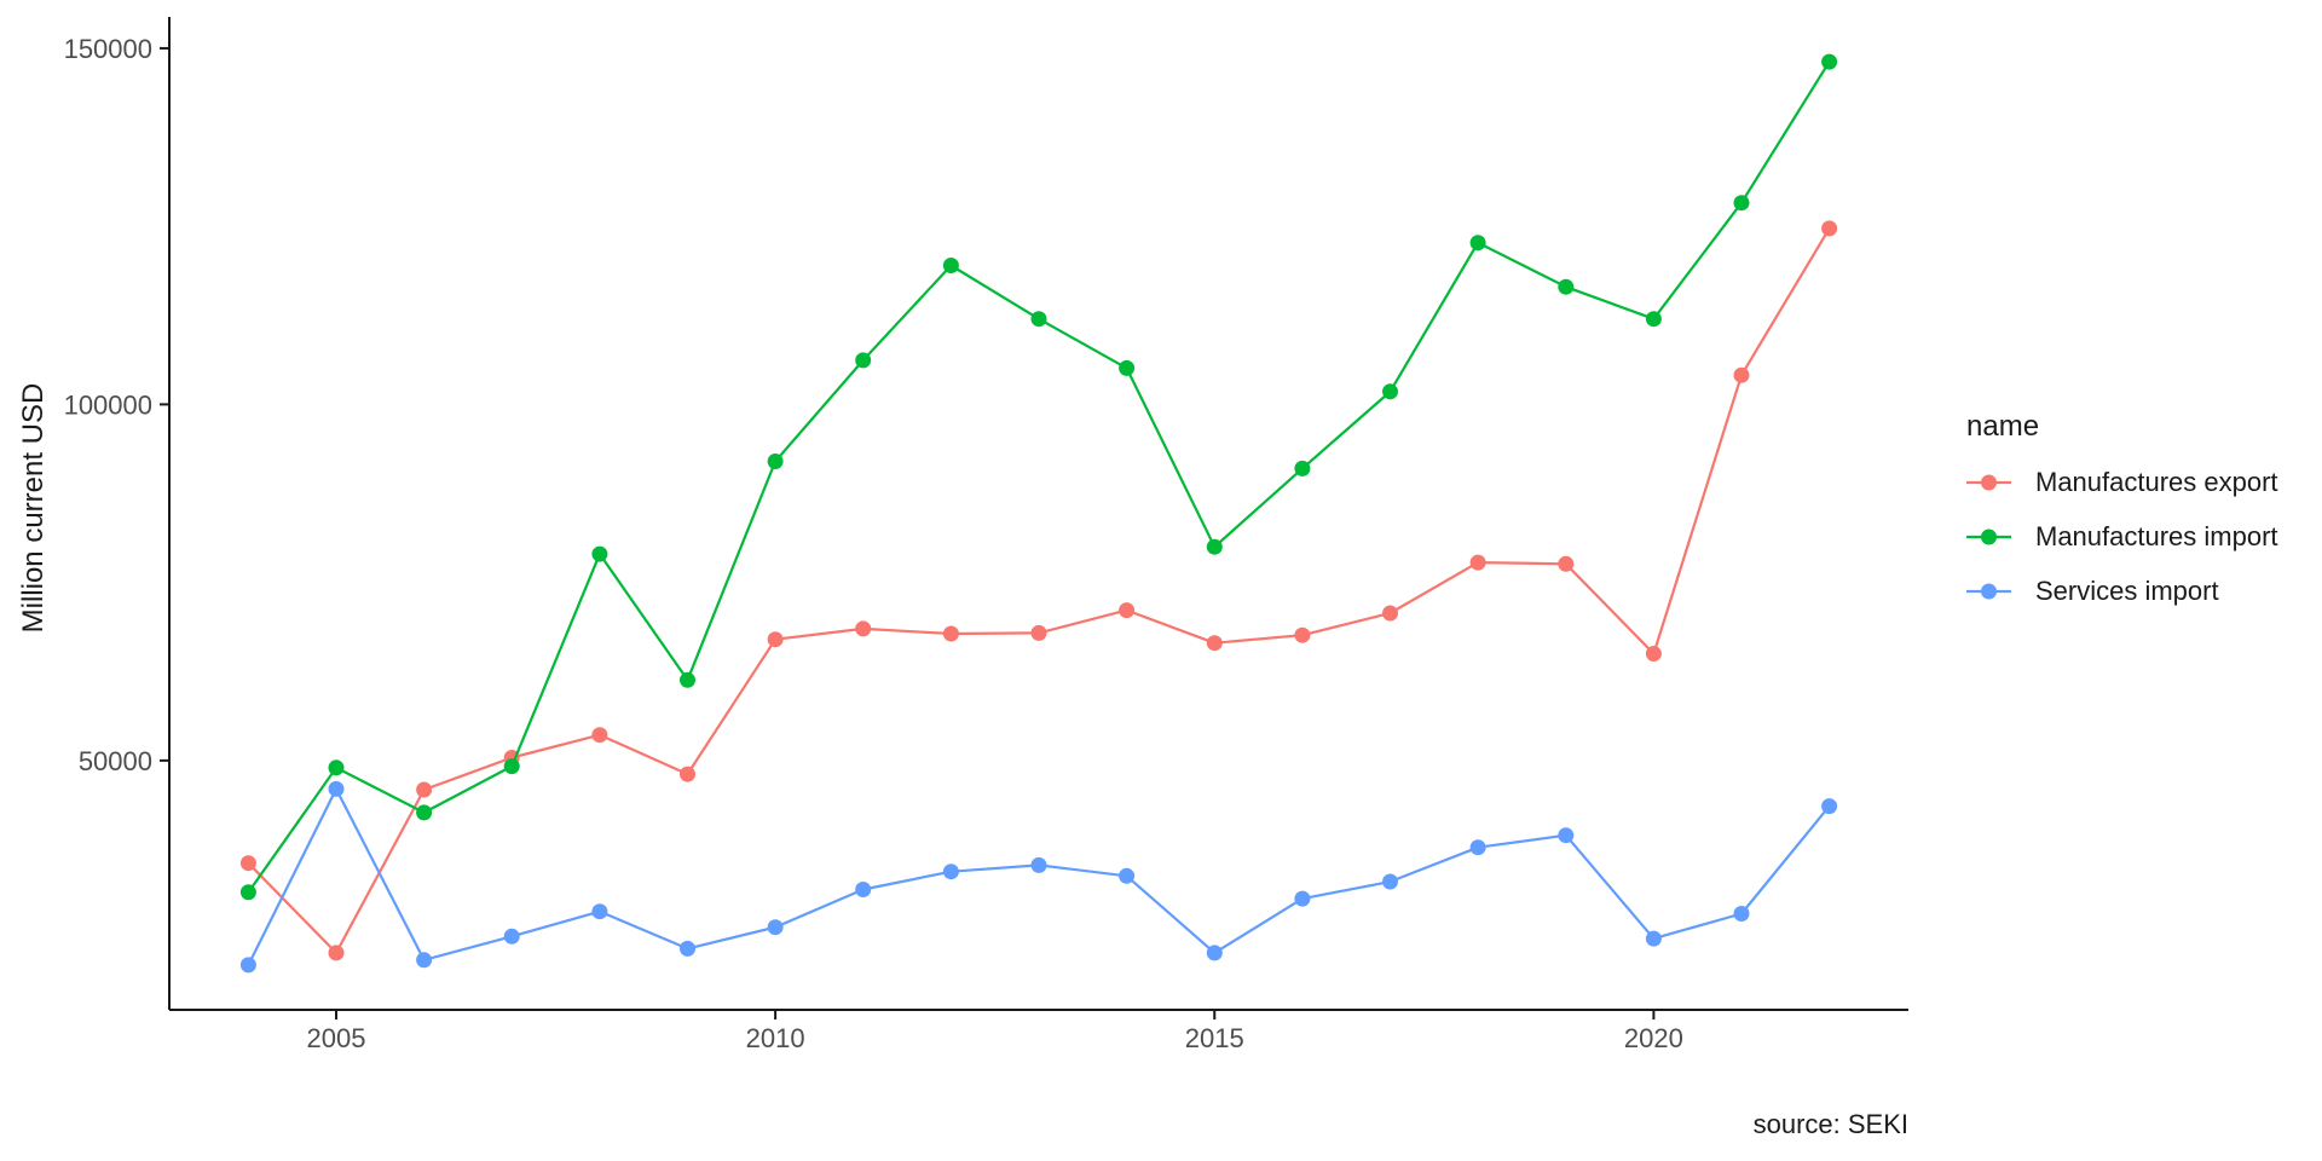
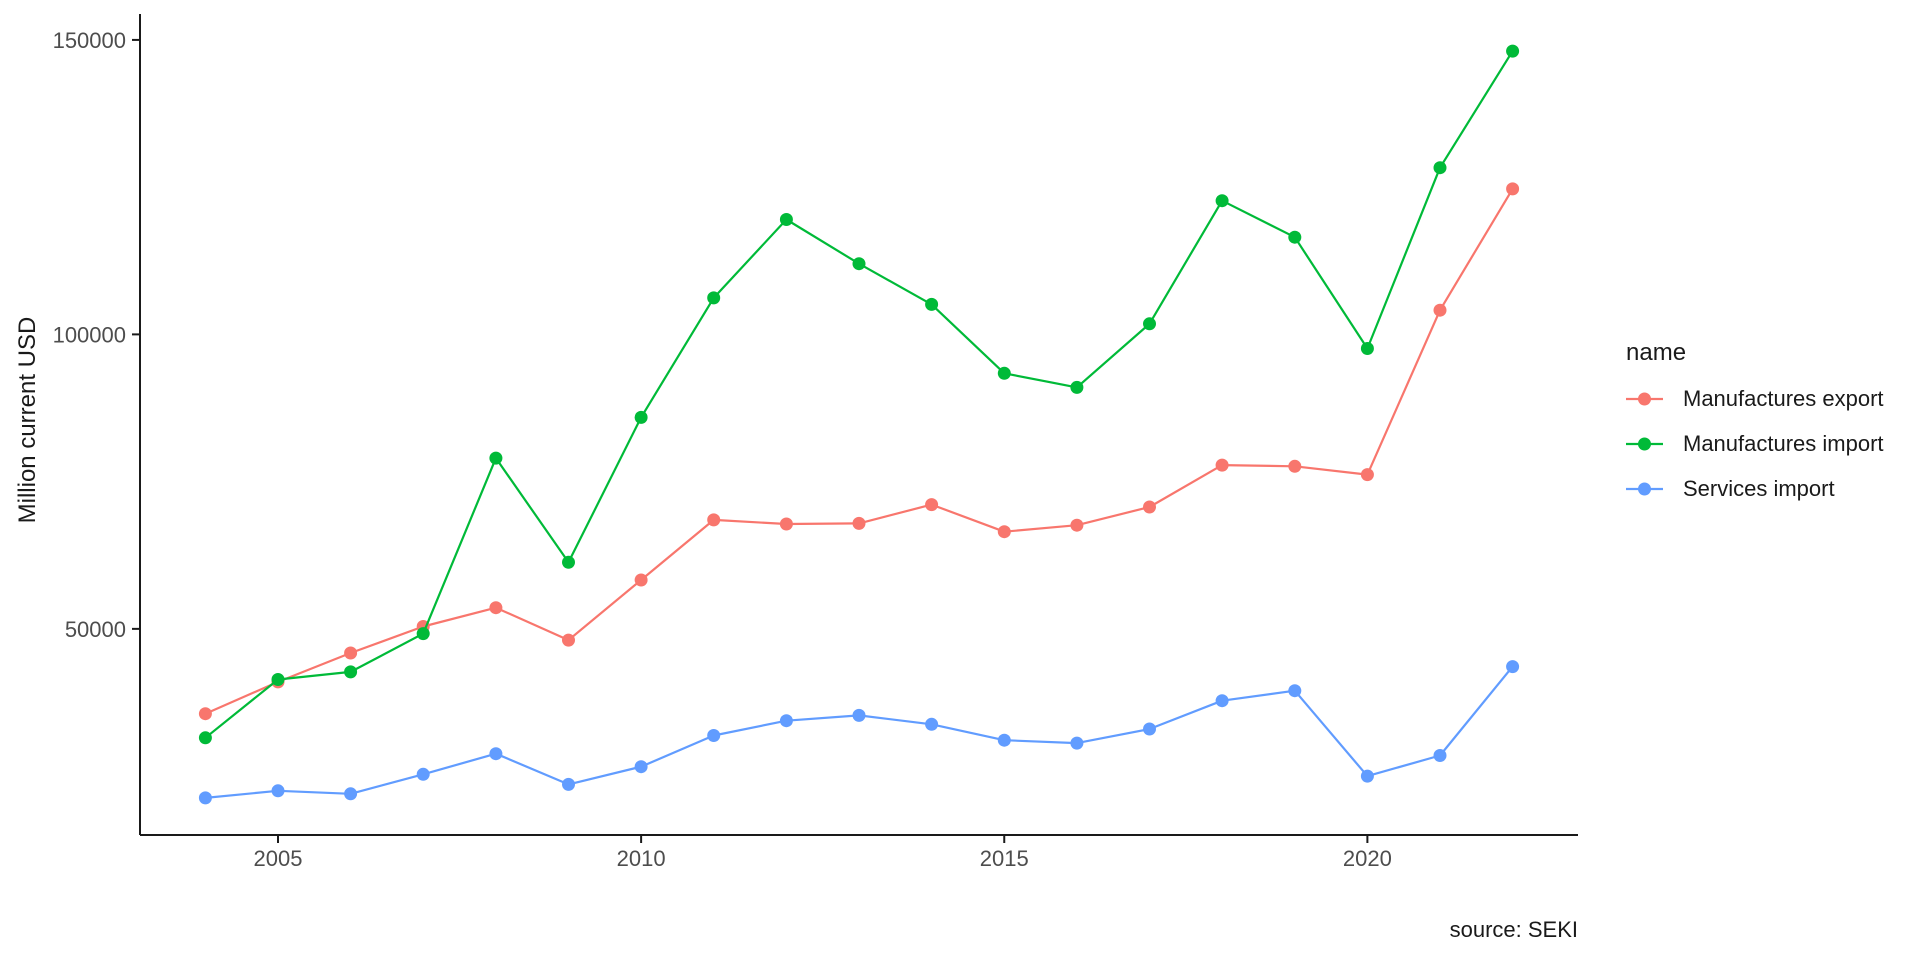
Manufactures export/2005: 23000 -> 41000
Manufactures import/2005: 49000 -> 41000
Services import/2005: 46000 -> 22000
Manufactures export/2010: 67000 -> 58000
Manufactures import/2010: 92000 -> 86000
Manufactures import/2015: 80000 -> 93000
Services import/2015: 23000 -> 31000
Manufactures export/2020: 65000 -> 76000
Manufactures import/2020: 112000 -> 98000
